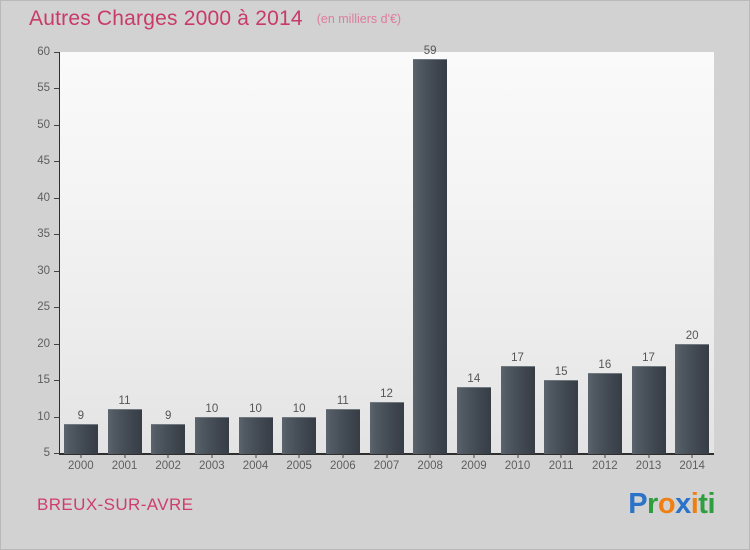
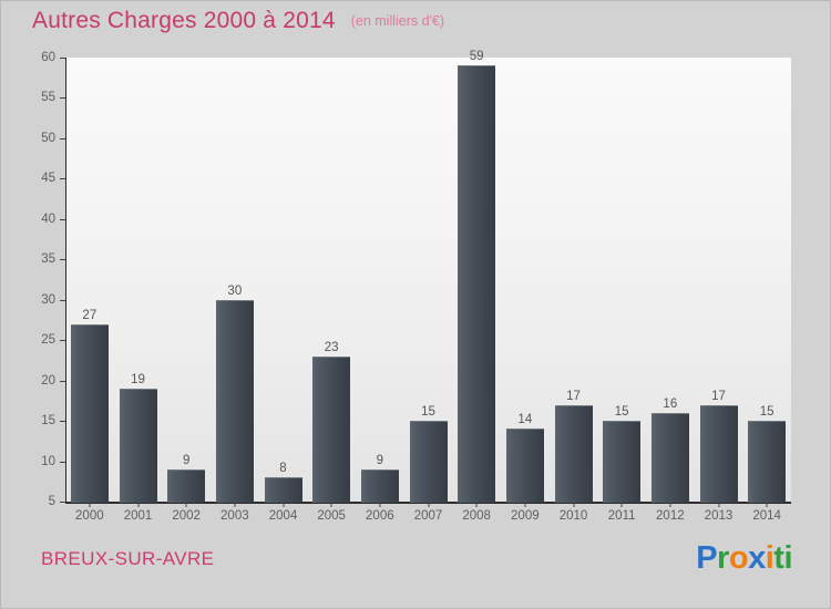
2000: 9 -> 27
2001: 11 -> 19
2003: 10 -> 30
2004: 10 -> 8
2005: 10 -> 23
2006: 11 -> 9
2007: 12 -> 15
2014: 20 -> 15
